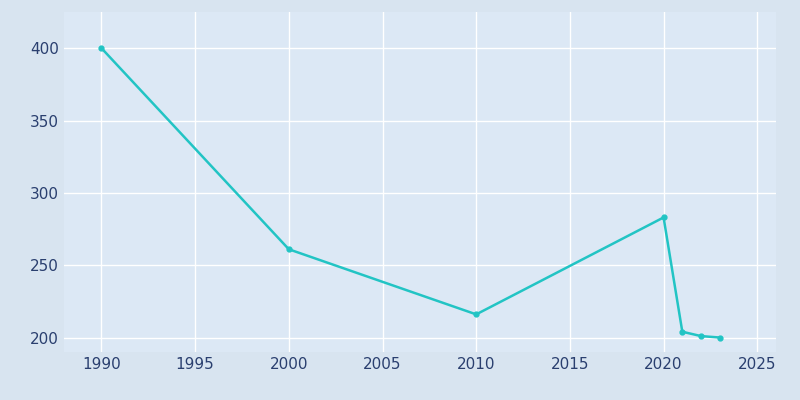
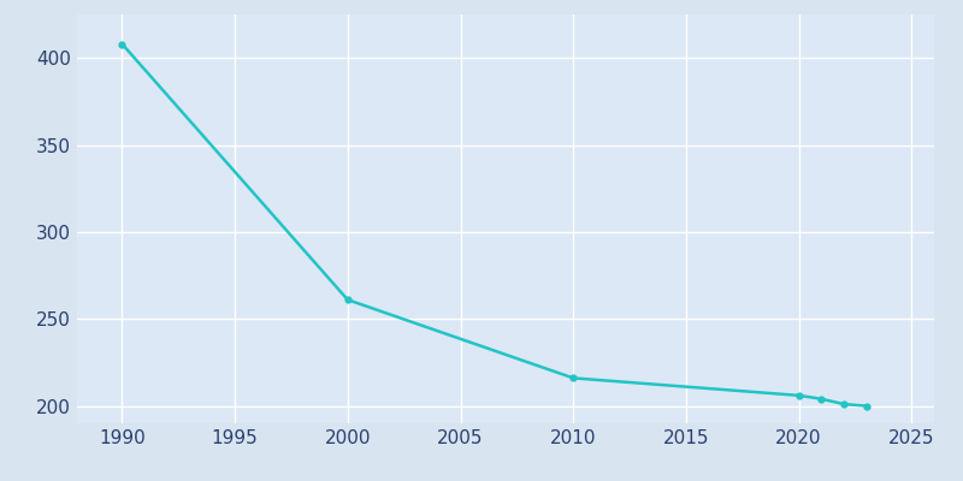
1990: 400 -> 408
2020: 283 -> 206
